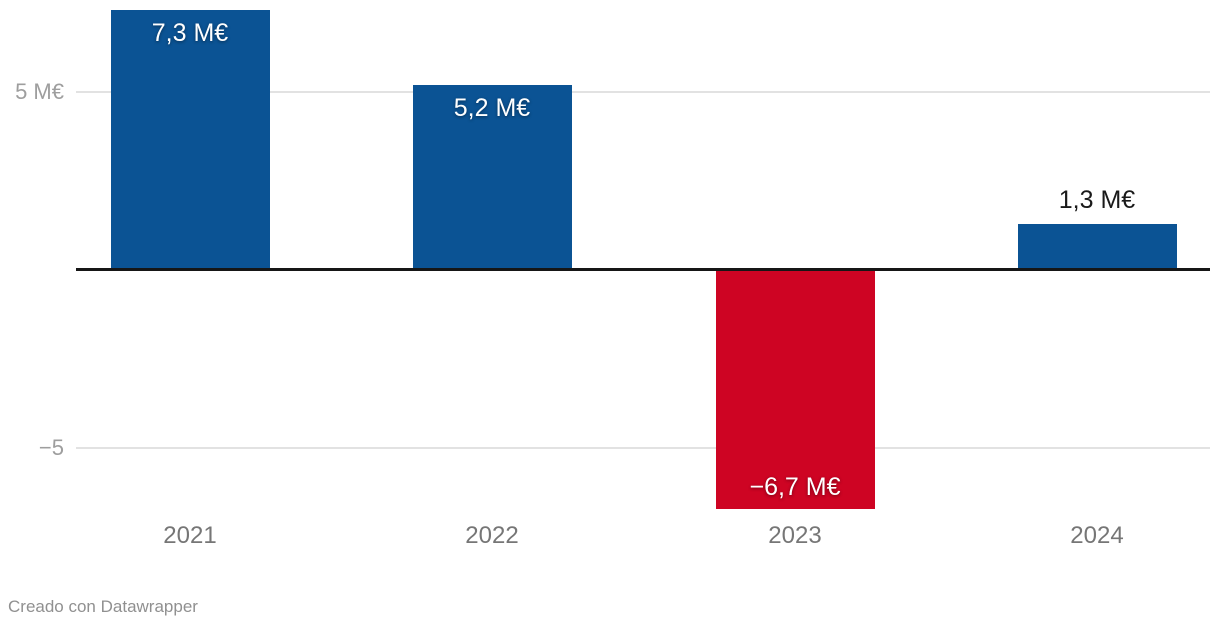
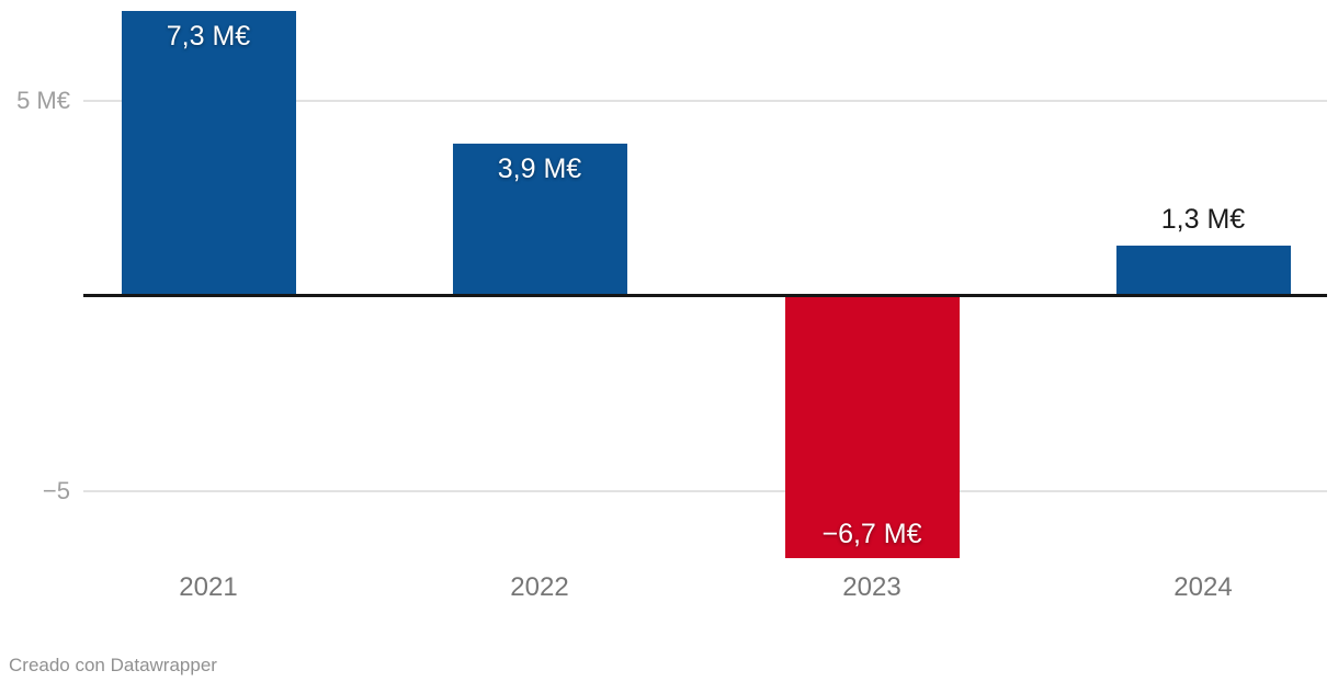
2022: 5,2 -> 3,9
